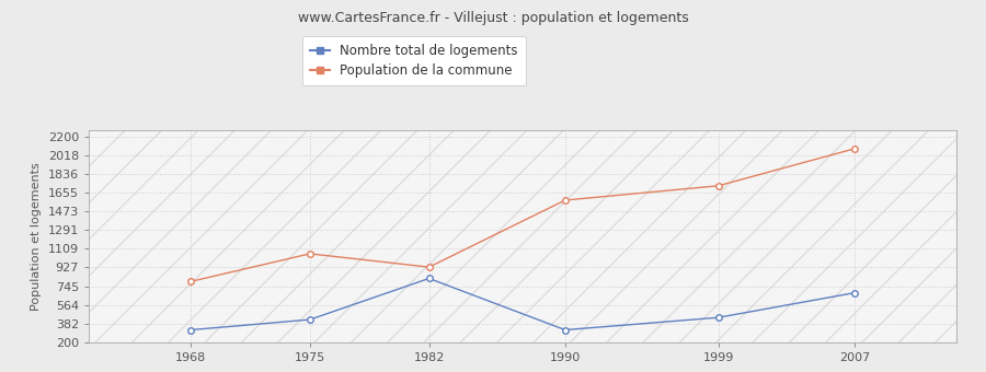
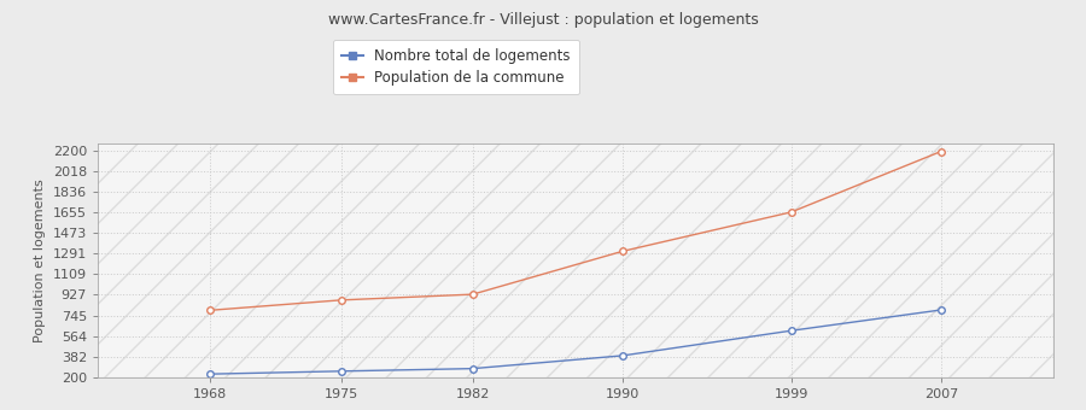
Nombre total de logements/1968: 320 -> 230
Nombre total de logements/1975: 420 -> 250
Population de la commune/1975: 1060 -> 880
Nombre total de logements/1982: 820 -> 280
Nombre total de logements/1990: 320 -> 390
Population de la commune/1990: 1580 -> 1310
Nombre total de logements/1999: 440 -> 610
Population de la commune/1999: 1720 -> 1660
Nombre total de logements/2007: 680 -> 790
Population de la commune/2007: 2080 -> 2190
